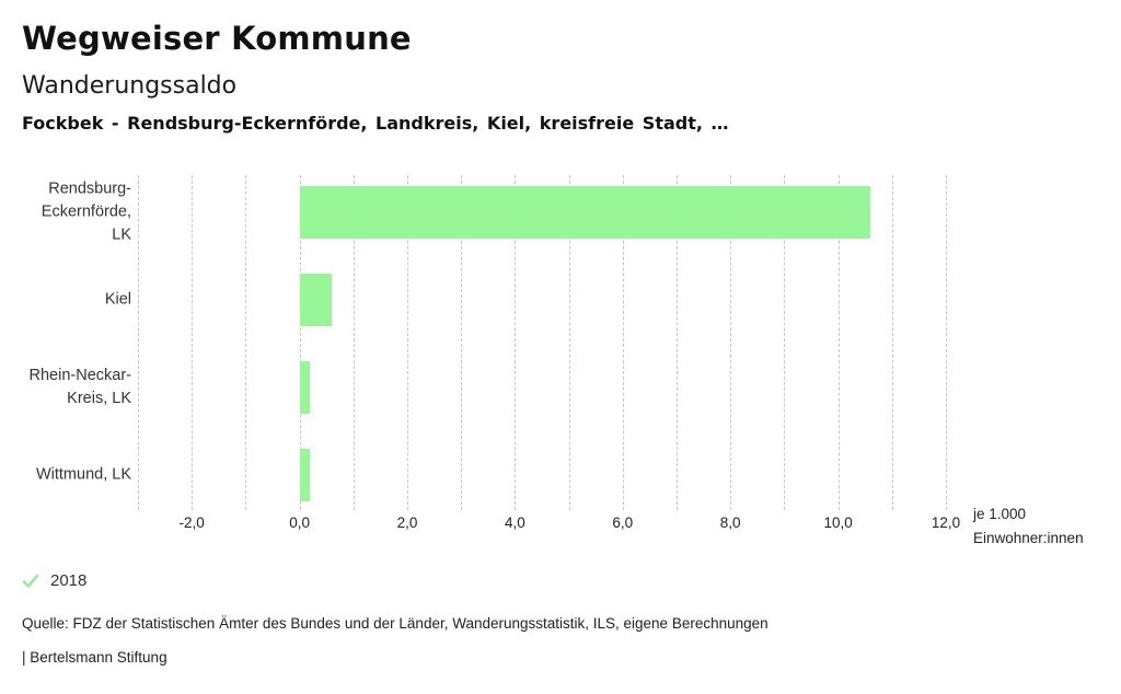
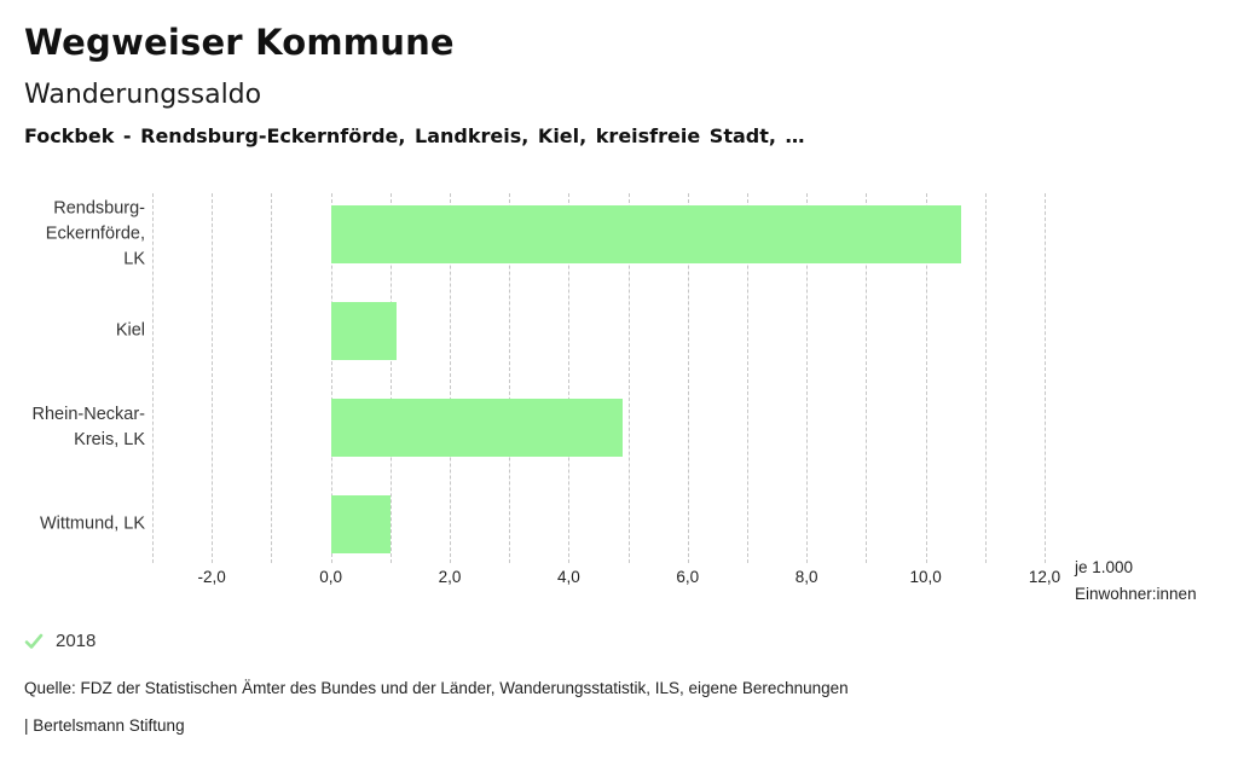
Kiel: 0,6 -> 1,1
Rhein-Neckar-Kreis, LK: 0,2 -> 4,9
Wittmund, LK: 0,2 -> 1,0
